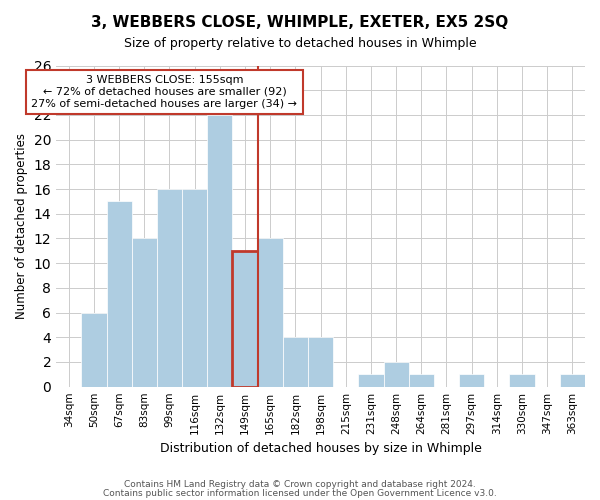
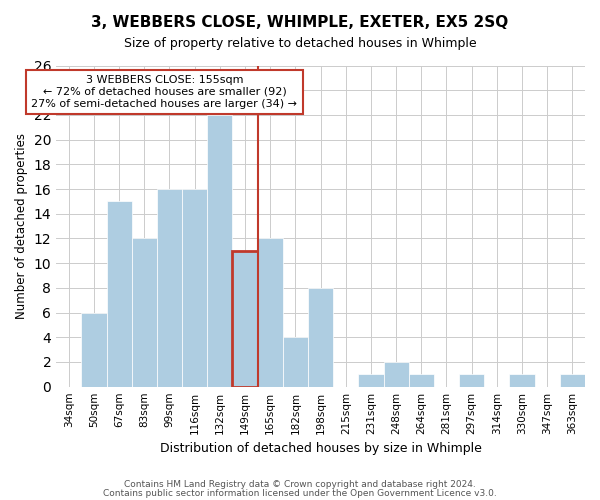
198sqm: 4 -> 8
